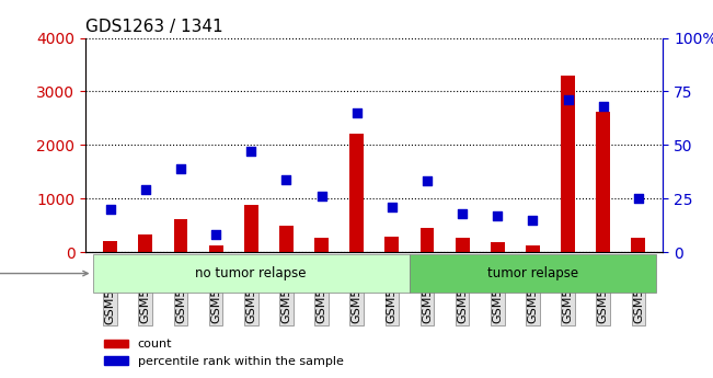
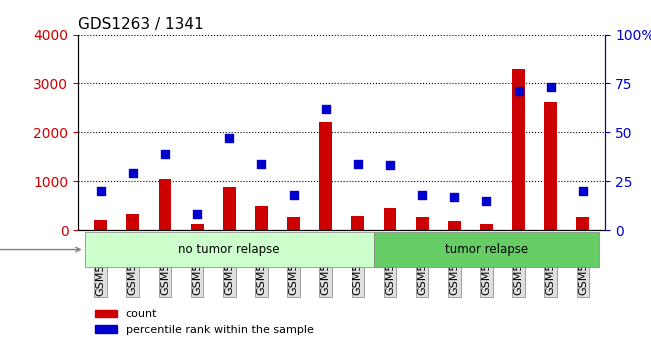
count/GSM50504: 620 -> 1050
percentile rank within the sample/GSM50508: 26 -> 18
percentile rank within the sample/GSM50509: 65 -> 62
percentile rank within the sample/GSM50511: 21 -> 34
percentile rank within the sample/GSM50514: 68 -> 73
percentile rank within the sample/GSM50515: 25 -> 20
